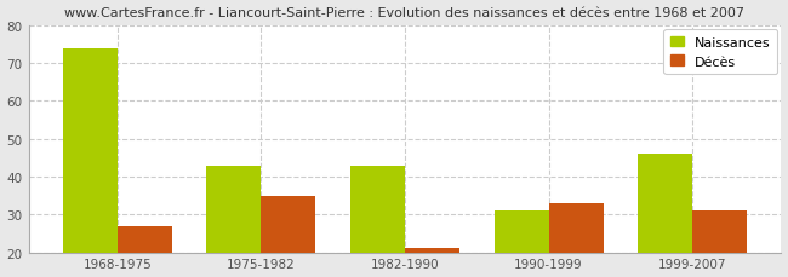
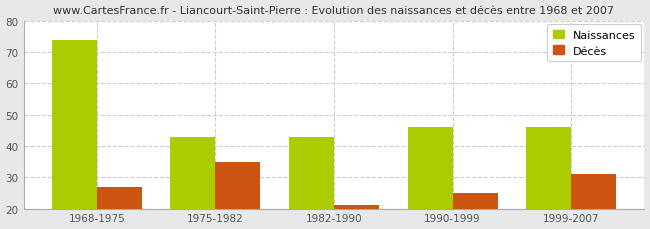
Naissances/1990-1999: 31 -> 46
Décès/1990-1999: 33 -> 25
